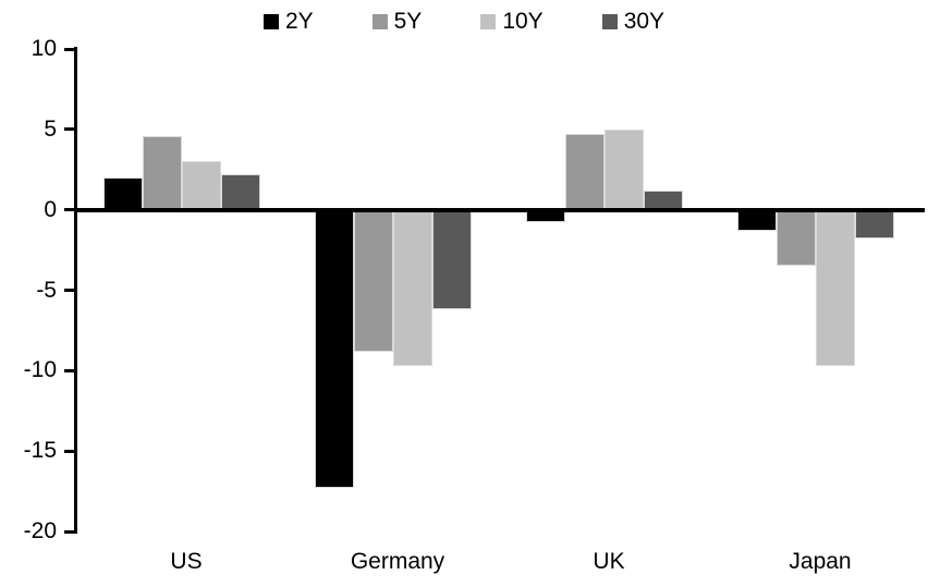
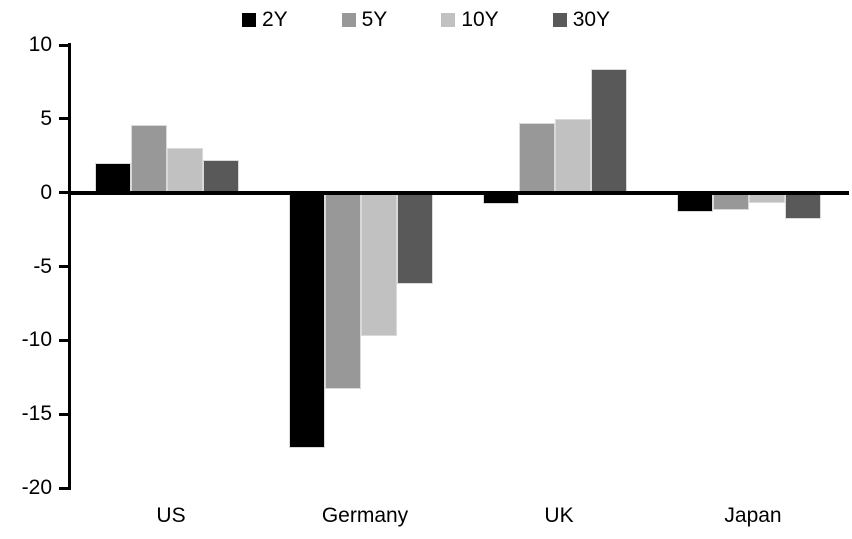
5Y/Germany: -8.8 -> -13.3
30Y/UK: 1.2 -> 8.4
5Y/Japan: -3.5 -> -1.2
10Y/Japan: -9.7 -> -0.7
